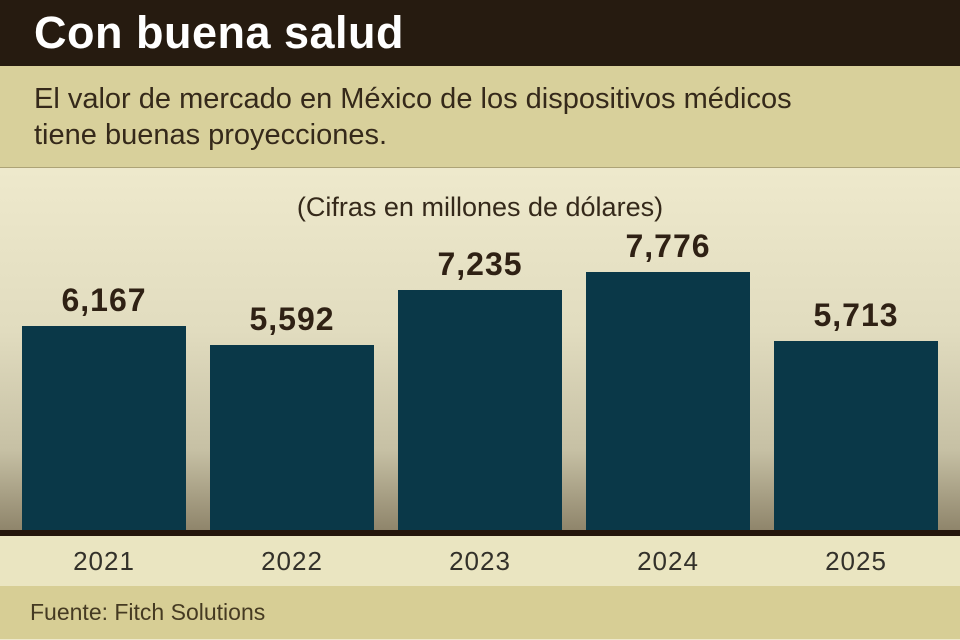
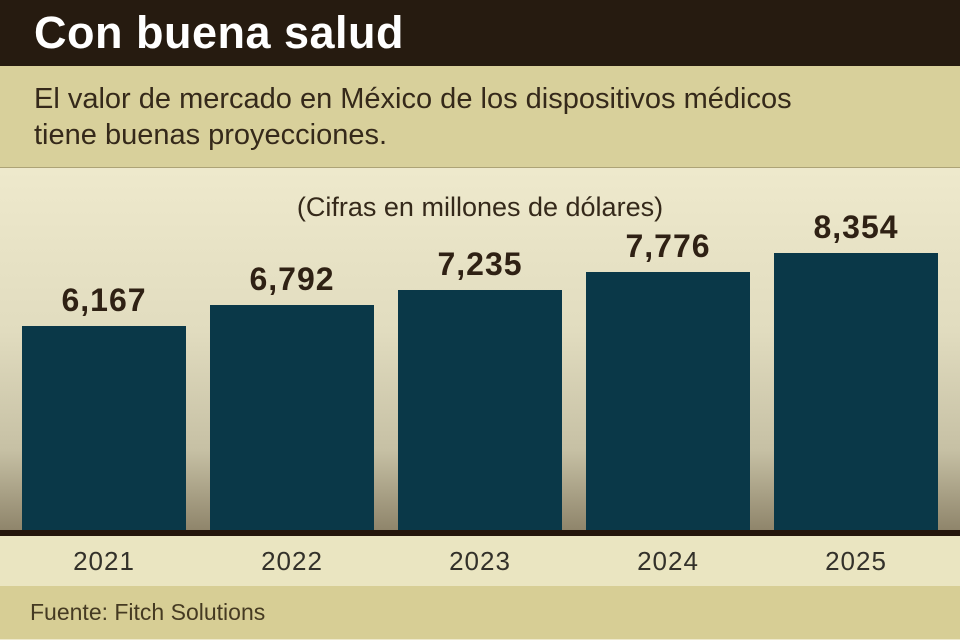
2022: 5,592 -> 6,792
2025: 5,713 -> 8,354
